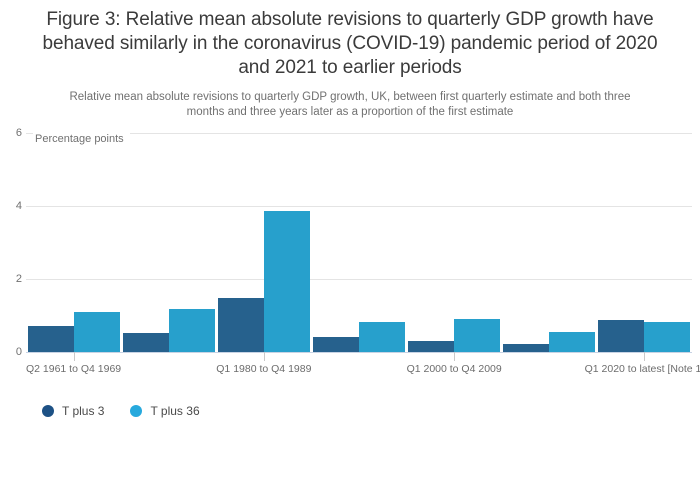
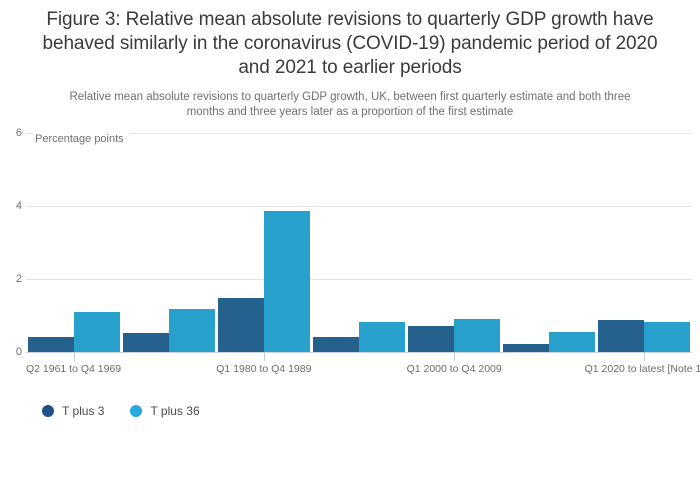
T plus 3/Q2 1961 to Q4 1969: 0.7 -> 0.4
T plus 3/Q1 2000 to Q4 2009: 0.3 -> 0.7
